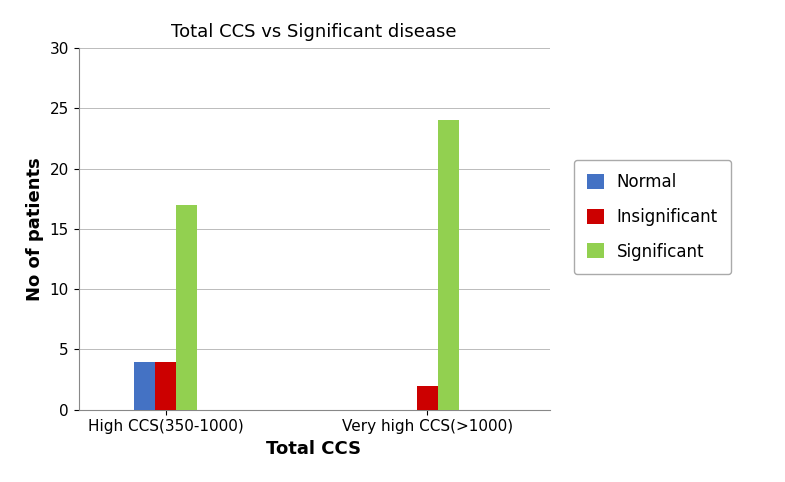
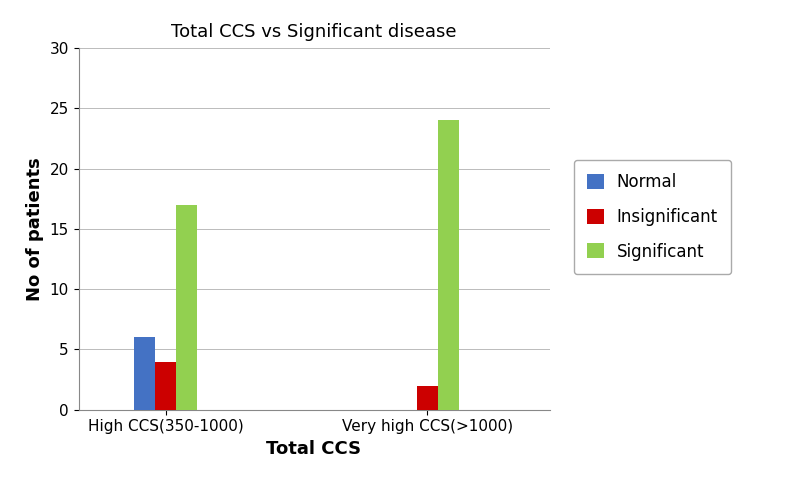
Normal/High CCS(350-1000): 4 -> 6
